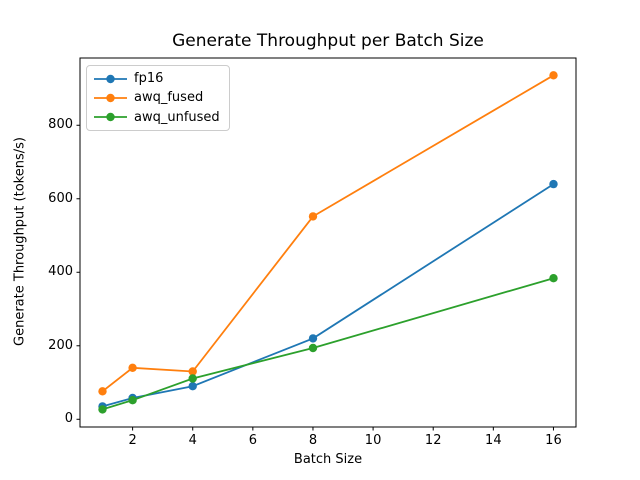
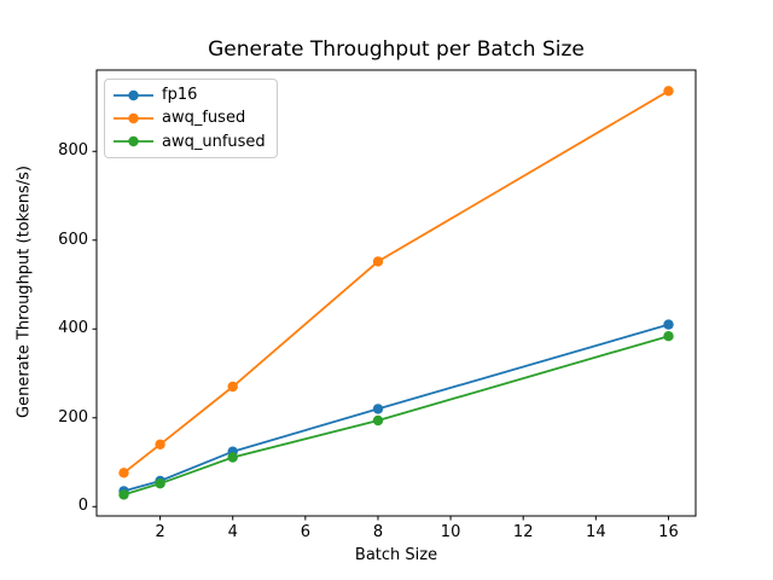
fp16/4: 90 -> 120
awq_fused/4: 130 -> 270
fp16/16: 640 -> 410
